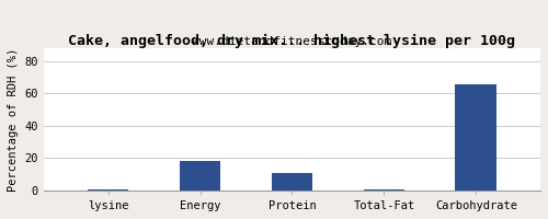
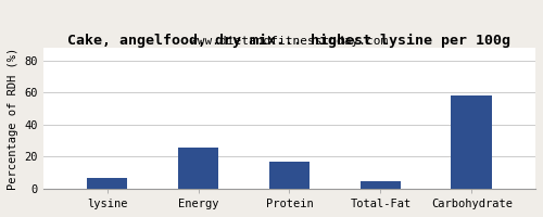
lysine: 0 -> 7
Energy: 18 -> 26
Protein: 11 -> 17
Total-Fat: 1 -> 5
Carbohydrate: 66 -> 58
